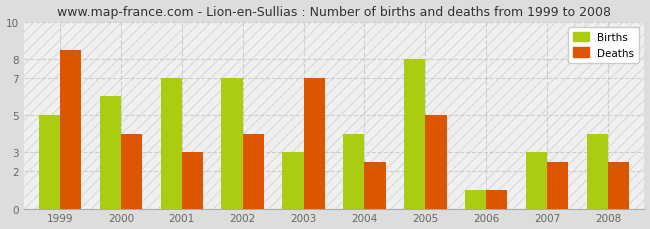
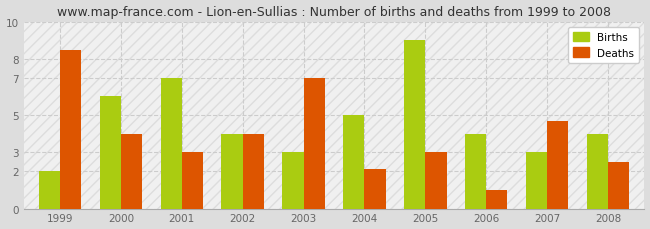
Births/1999: 5 -> 2
Births/2002: 7 -> 4
Births/2004: 4 -> 5
Deaths/2004: 2.5 -> 2.1
Births/2005: 8 -> 9
Deaths/2005: 5.0 -> 3.0
Births/2006: 1 -> 4
Deaths/2007: 2.5 -> 4.7
